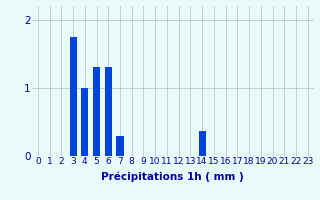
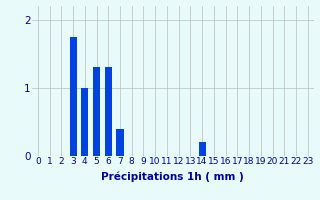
7: 0.30 -> 0.40
14: 0.36 -> 0.20
